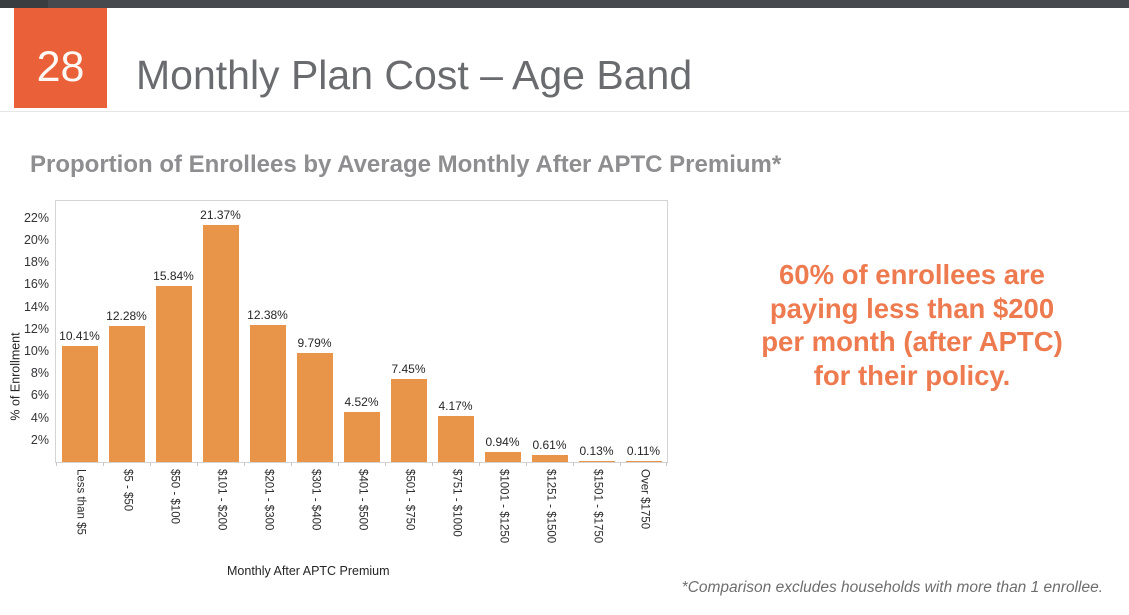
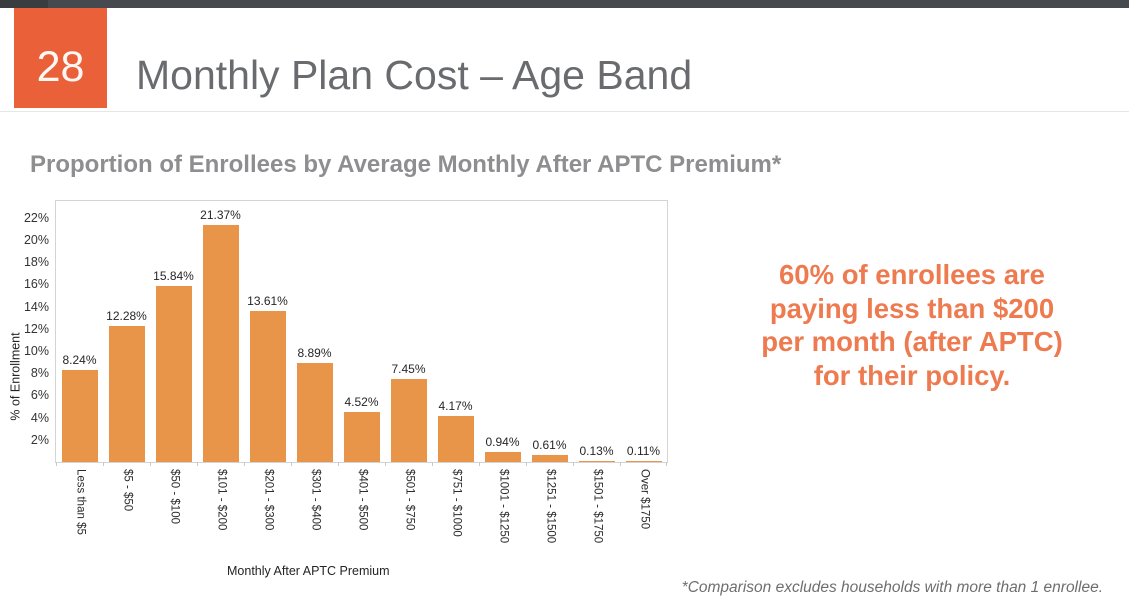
Less than $5: 10.41% -> 8.24%
$201 - $300: 12.38% -> 13.61%
$301 - $400: 9.79% -> 8.89%
